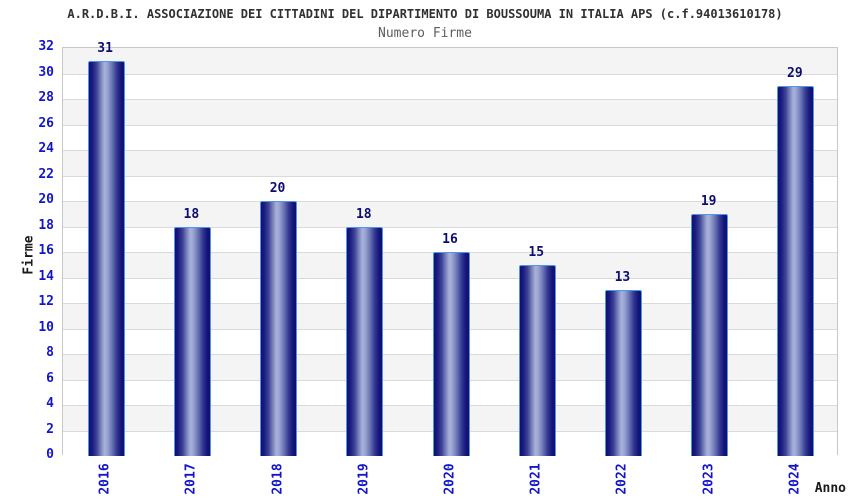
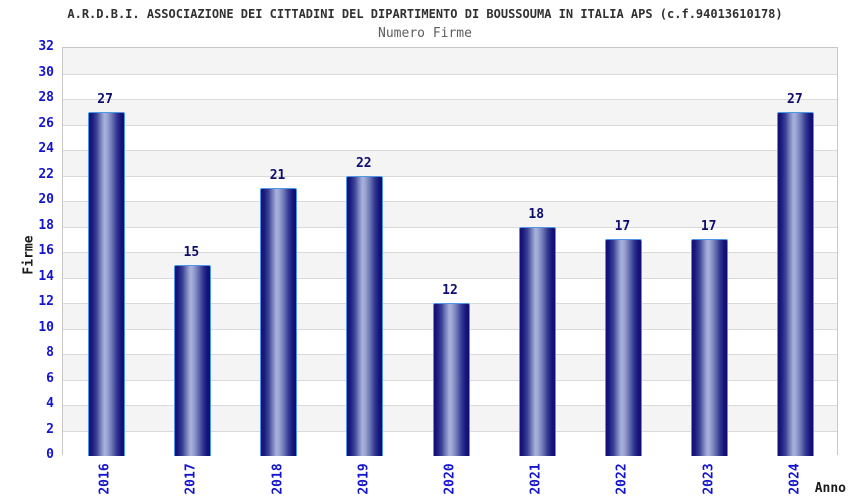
2016: 31 -> 27
2017: 18 -> 15
2018: 20 -> 21
2019: 18 -> 22
2020: 16 -> 12
2021: 15 -> 18
2022: 13 -> 17
2023: 19 -> 17
2024: 29 -> 27
